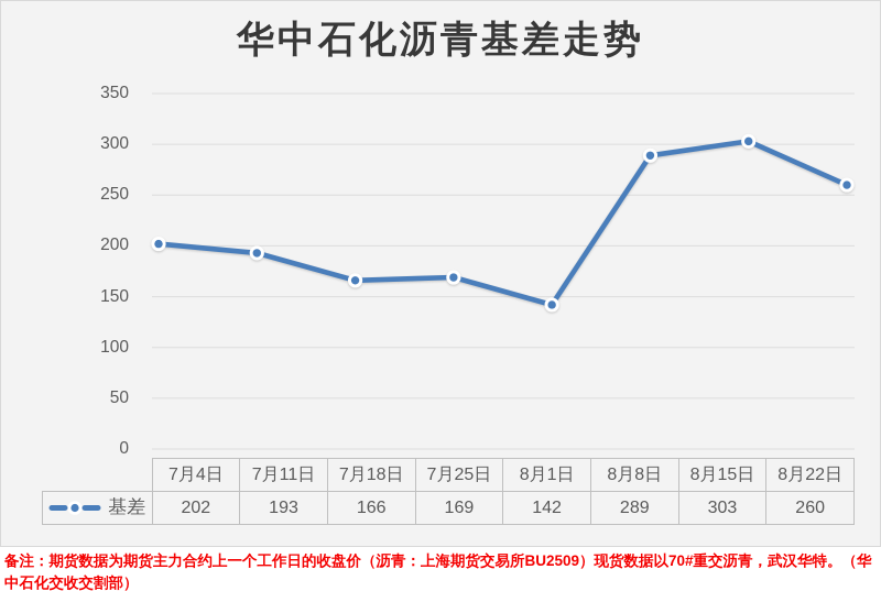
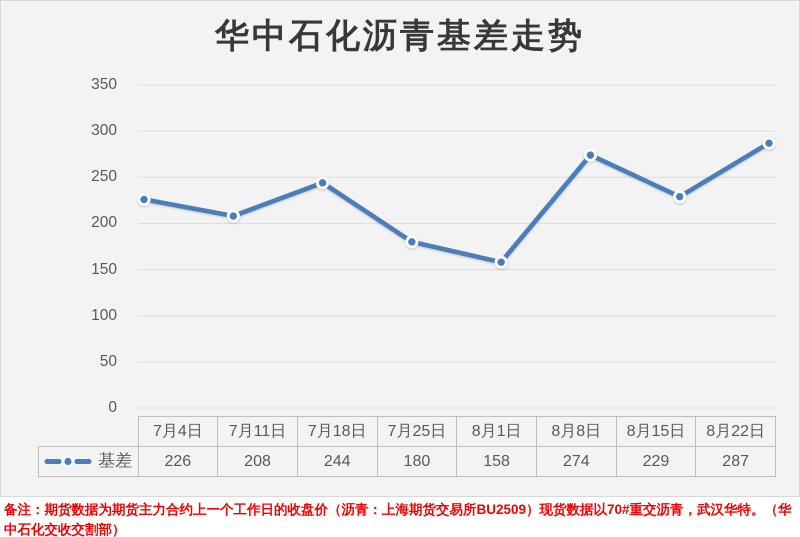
7月4日: 202 -> 226
7月11日: 193 -> 208
7月18日: 166 -> 244
7月25日: 169 -> 180
8月1日: 142 -> 158
8月8日: 289 -> 274
8月15日: 303 -> 229
8月22日: 260 -> 287
